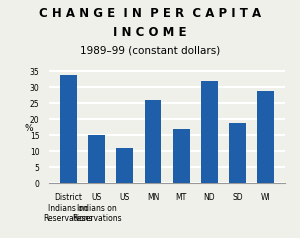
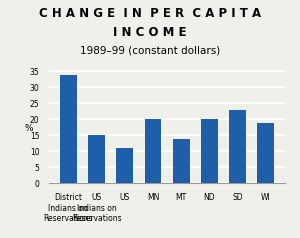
MN: 26 -> 20
MT: 17 -> 14
ND: 32 -> 20
SD: 19 -> 23
WI: 29 -> 19
